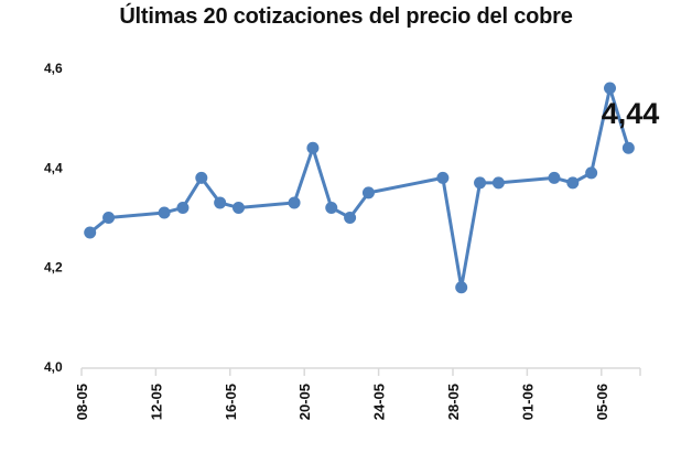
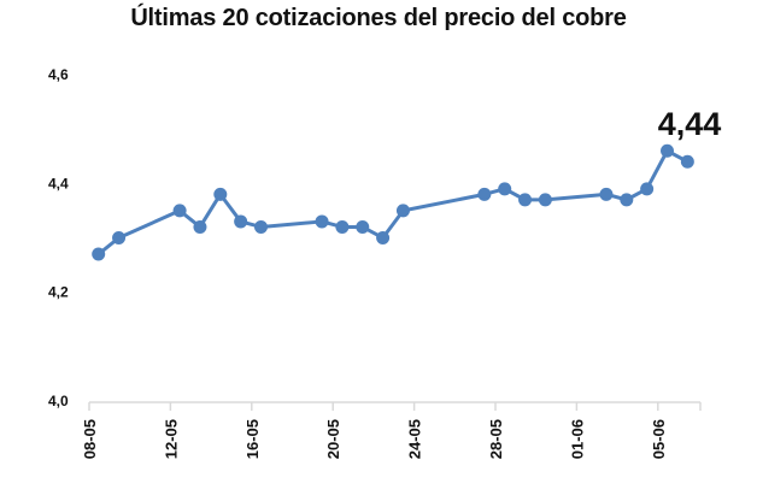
12-05: 4,31 -> 4,35
20-05: 4,44 -> 4,32
28-05: 4,16 -> 4,39
05-06: 4,56 -> 4,46
